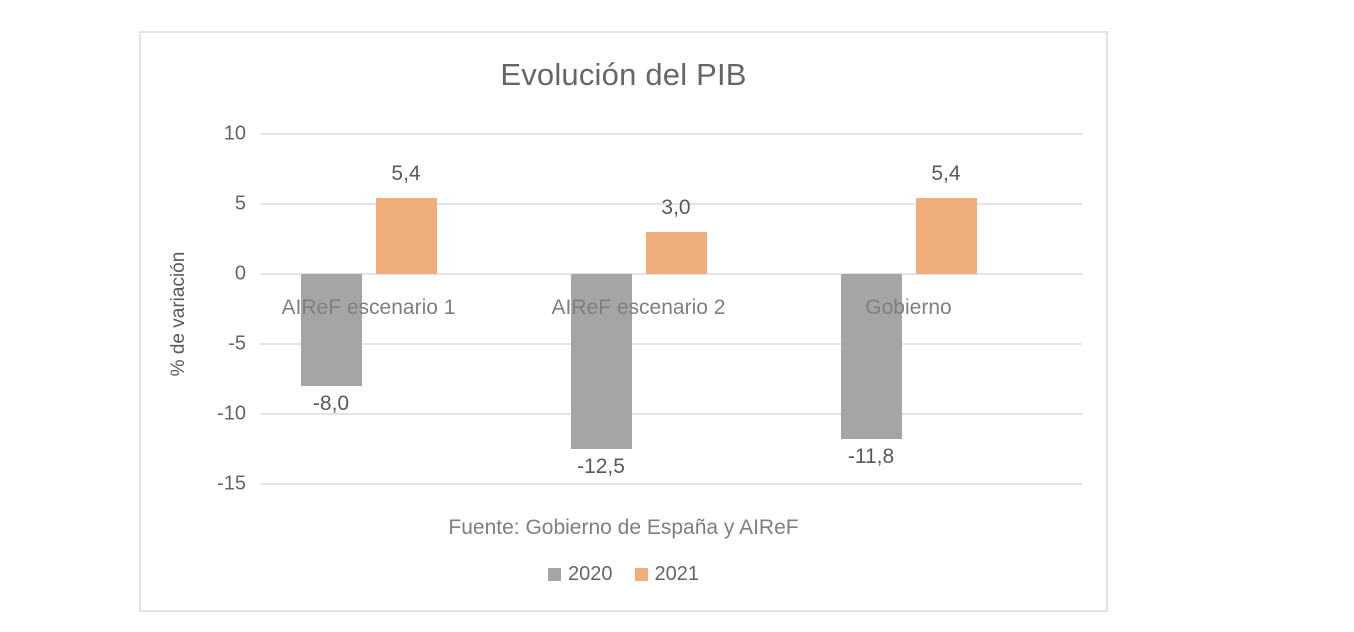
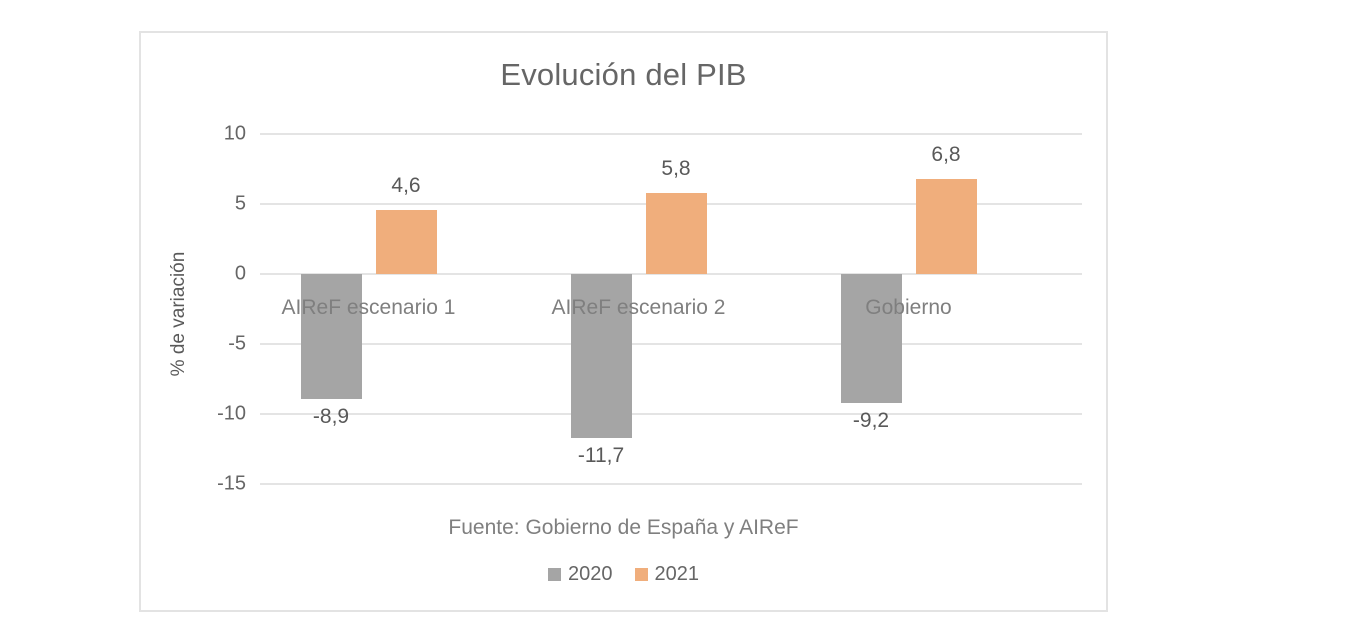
2020/AIReF escenario 1: -8,0 -> -8,9
2021/AIReF escenario 1: 5,4 -> 4,6
2020/AIReF escenario 2: -12,5 -> -11,7
2021/AIReF escenario 2: 3,0 -> 5,8
2020/Gobierno: -11,8 -> -9,2
2021/Gobierno: 5,4 -> 6,8
